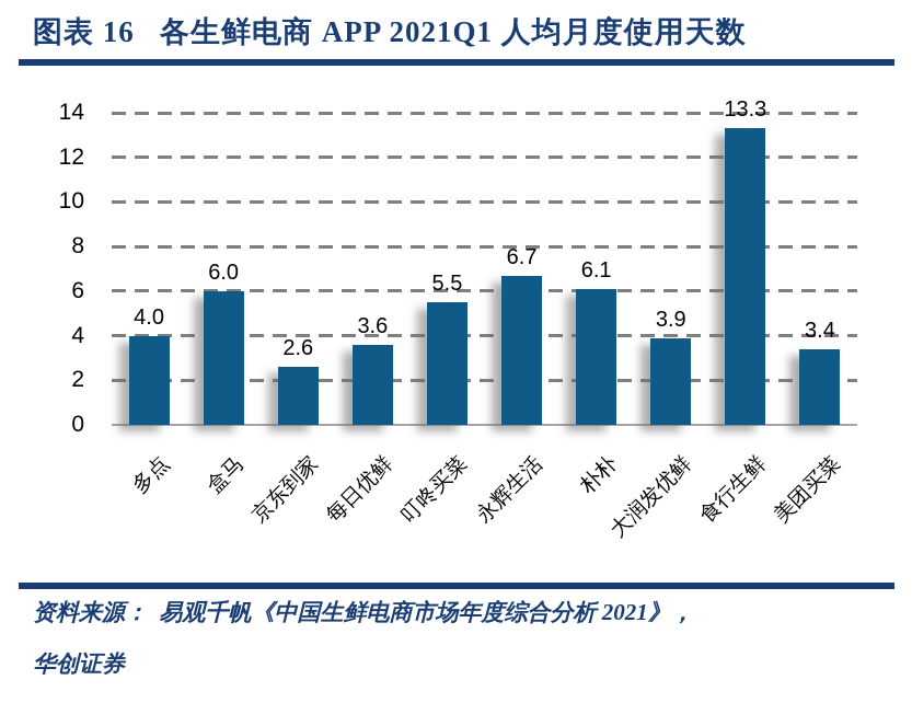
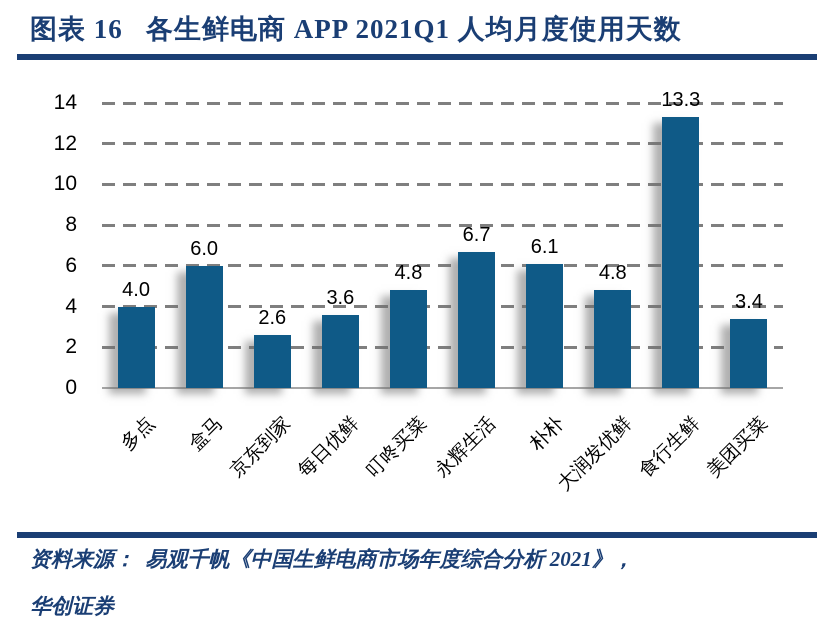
叮咚买菜: 5.5 -> 4.8
大润发优鲜: 3.9 -> 4.8
